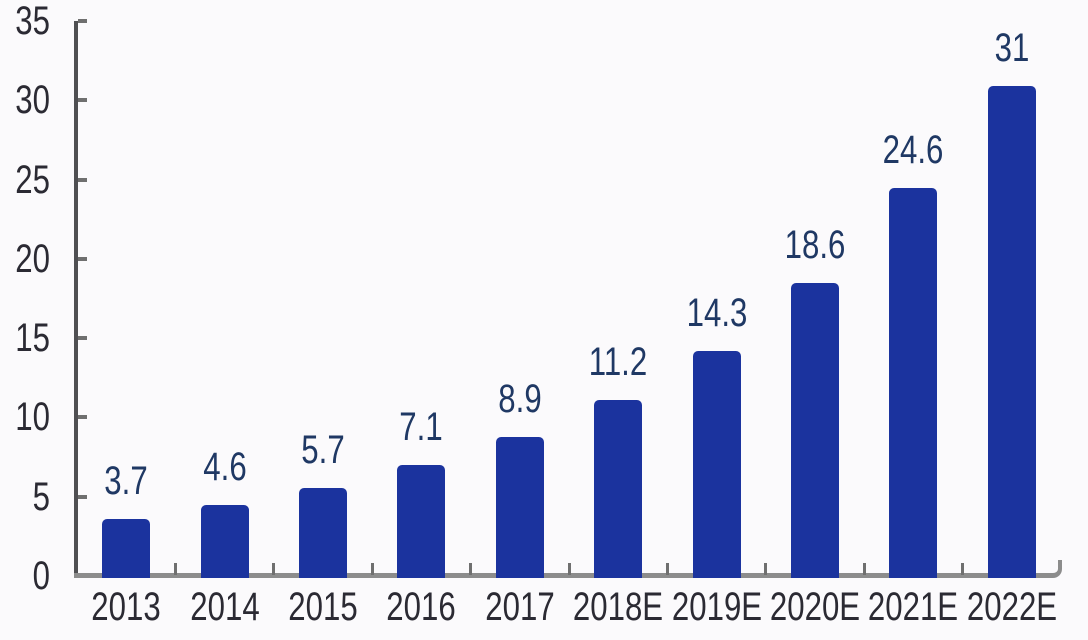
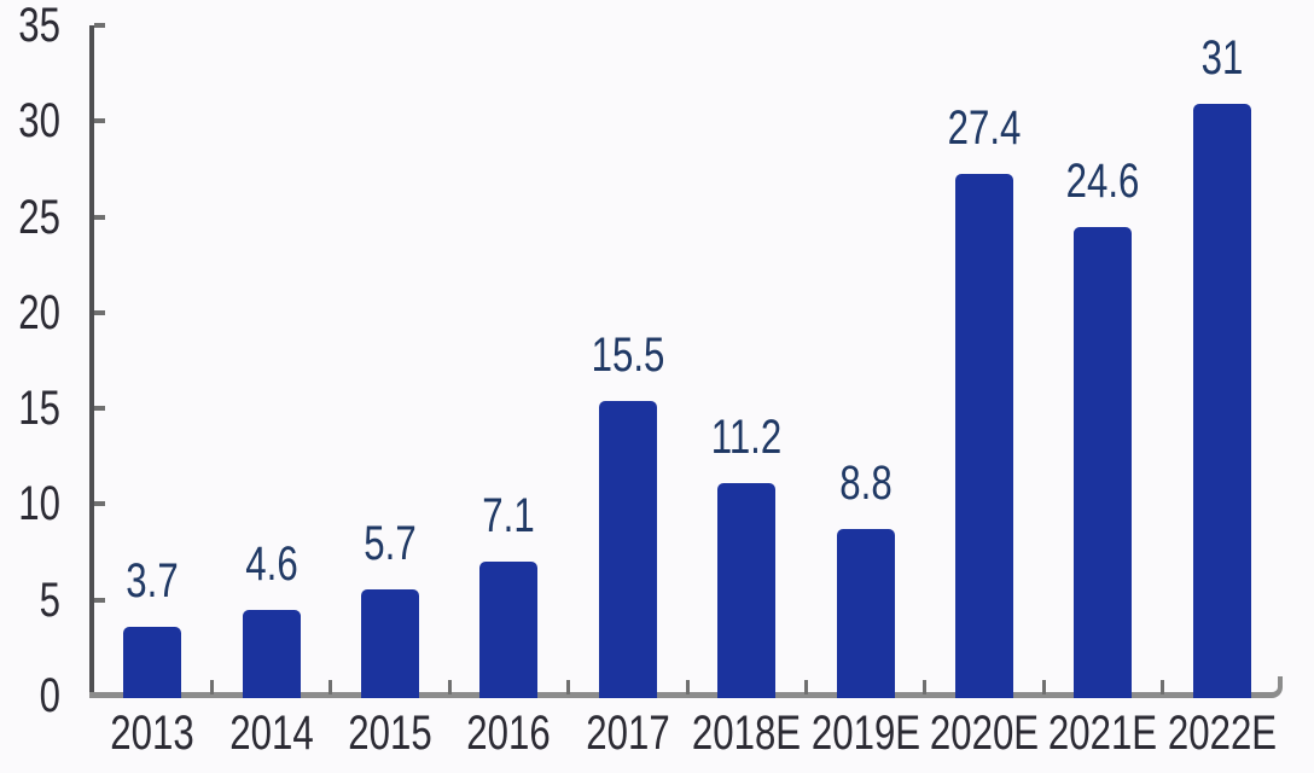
2017: 8.9 -> 15.5
2019E: 14.3 -> 8.8
2020E: 18.6 -> 27.4
